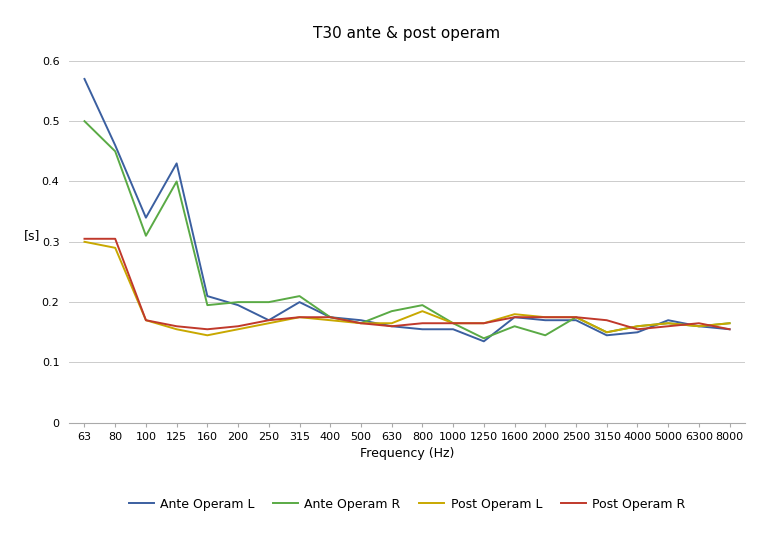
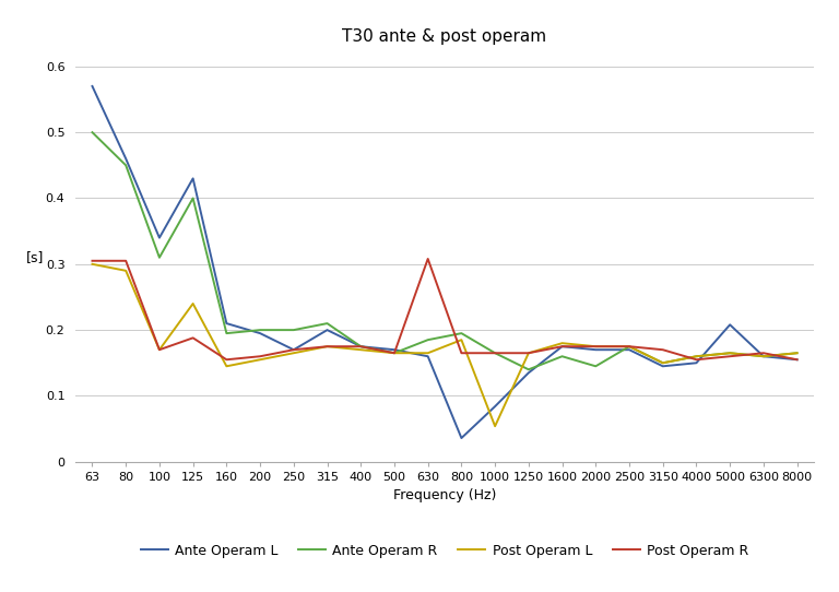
Post Operam L/125: 0.155 -> 0.240
Post Operam R/125: 0.160 -> 0.188
Post Operam R/630: 0.160 -> 0.308
Ante Operam L/800: 0.155 -> 0.036
Ante Operam L/1000: 0.155 -> 0.084
Post Operam L/1000: 0.165 -> 0.054
Ante Operam L/5000: 0.170 -> 0.208
